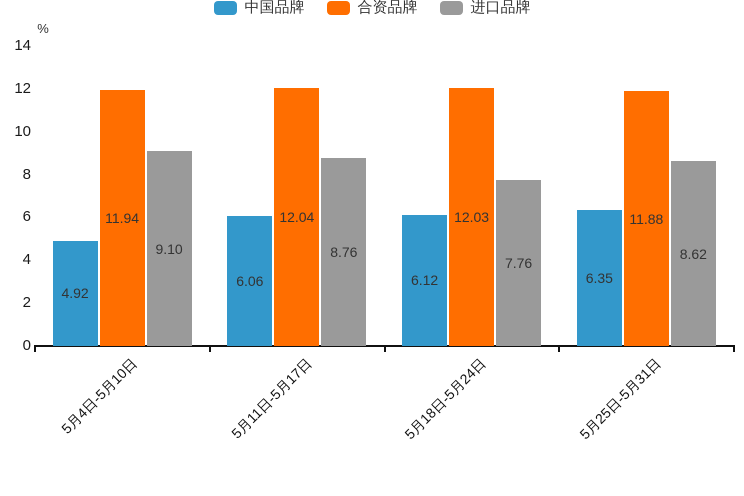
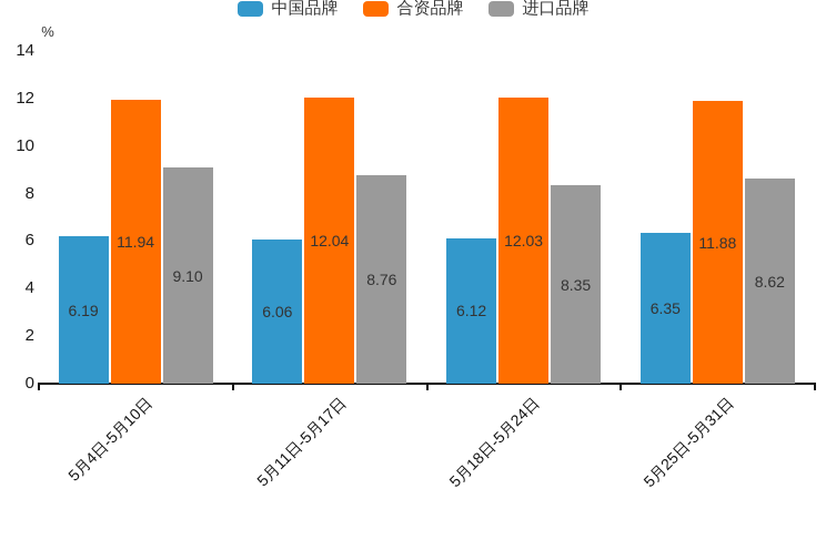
中国品牌/5月4日-5月10日: 4.92 -> 6.19
进口品牌/5月18日-5月24日: 7.76 -> 8.35
